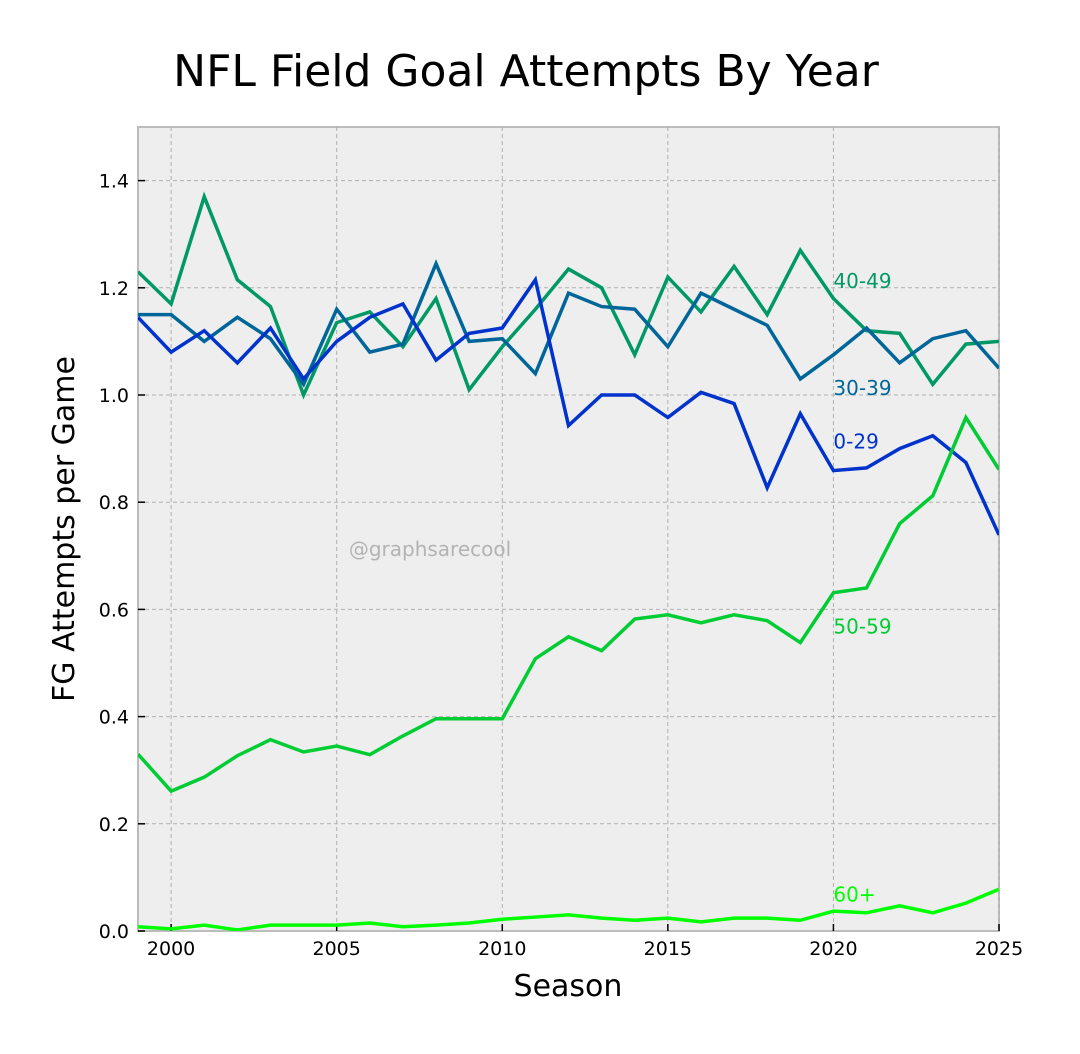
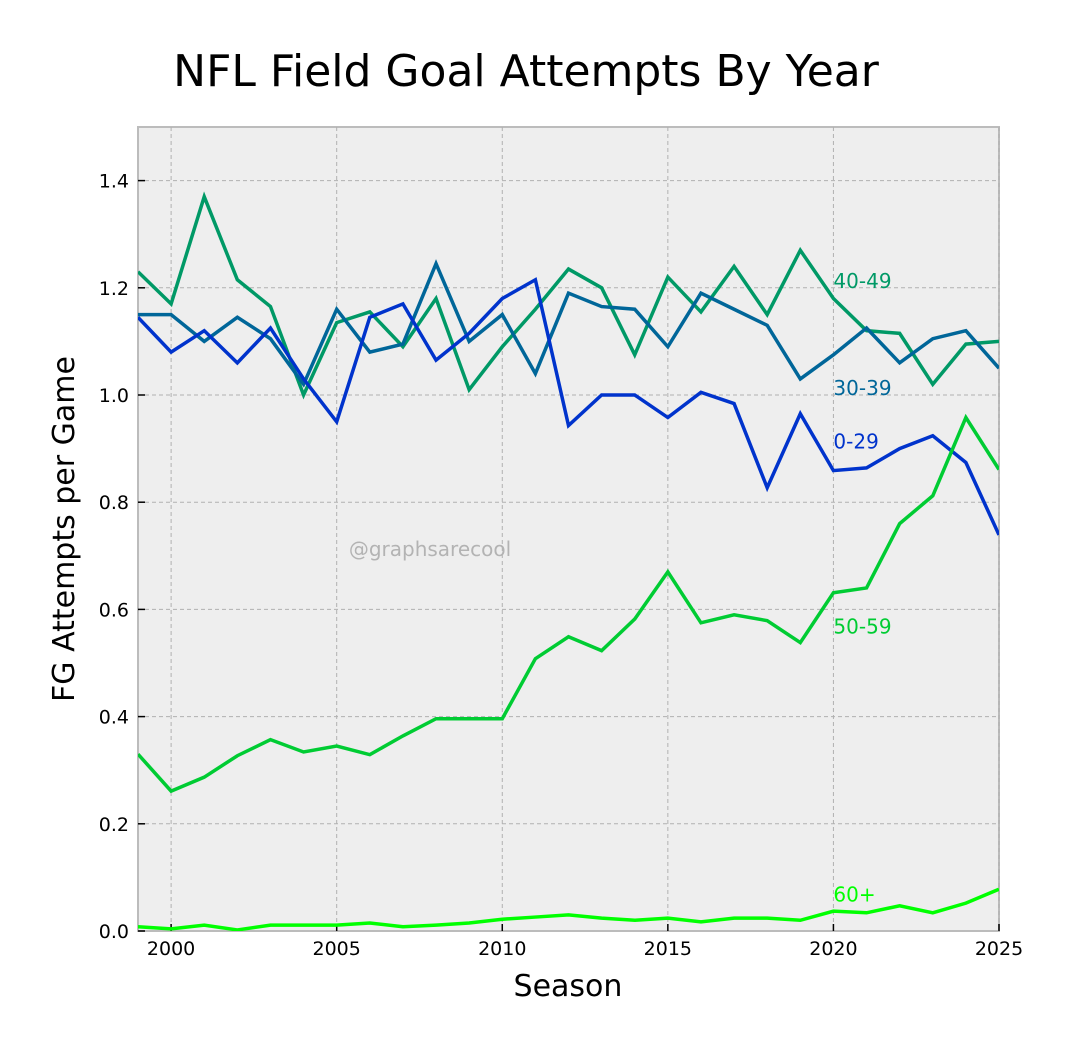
0-29/2005: 1.10 -> 0.95
30-39/2010: 1.10 -> 1.15
0-29/2010: 1.12 -> 1.18
50-59/2015: 0.59 -> 0.67
